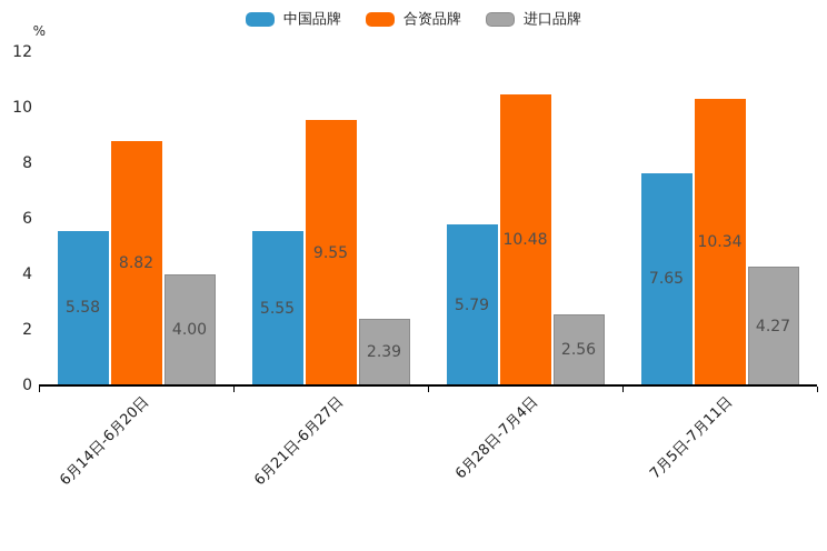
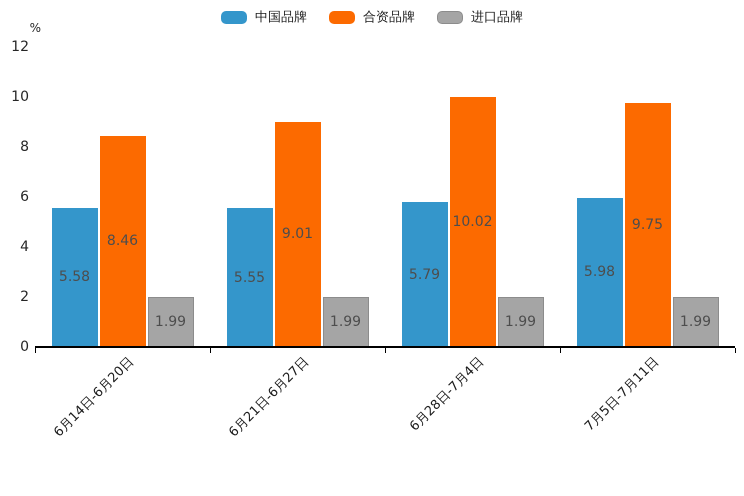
合资品牌/6月14日-6月20日: 8.82 -> 8.46
进口品牌/6月14日-6月20日: 4.00 -> 1.99
合资品牌/6月21日-6月27日: 9.55 -> 9.01
进口品牌/6月21日-6月27日: 2.39 -> 1.99
合资品牌/6月28日-7月4日: 10.48 -> 10.02
进口品牌/6月28日-7月4日: 2.56 -> 1.99
中国品牌/7月5日-7月11日: 7.65 -> 5.98
合资品牌/7月5日-7月11日: 10.34 -> 9.75
进口品牌/7月5日-7月11日: 4.27 -> 1.99
